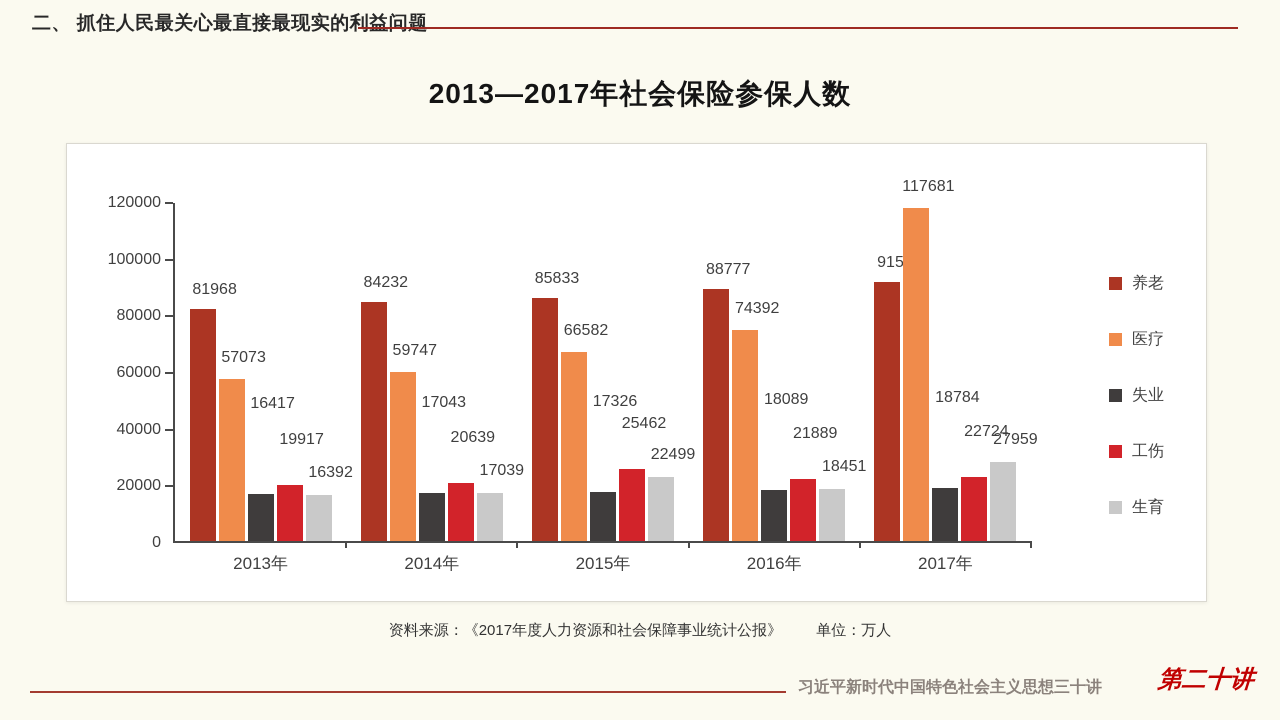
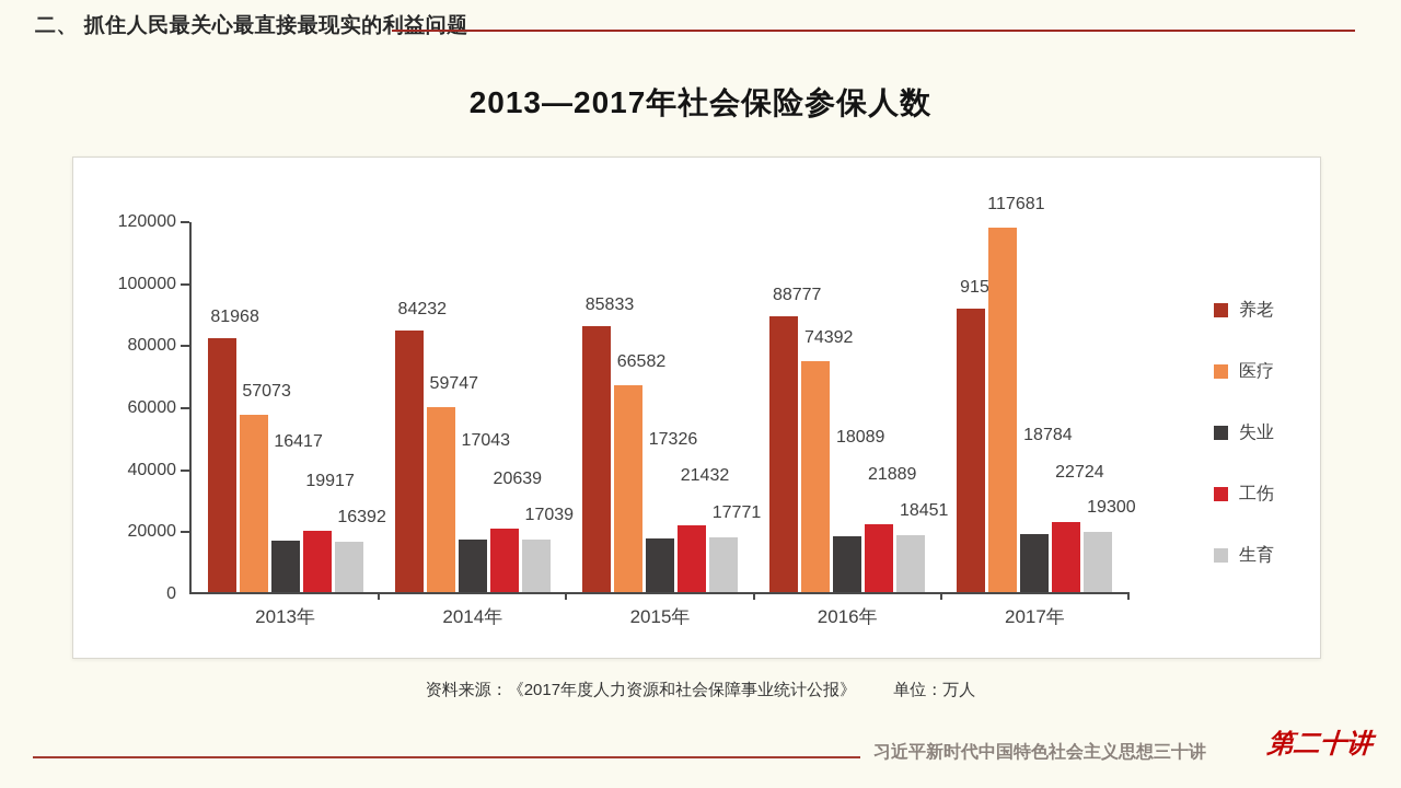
工伤/2015年: 25462 -> 21432
生育/2015年: 22499 -> 17771
生育/2017年: 27959 -> 19300
